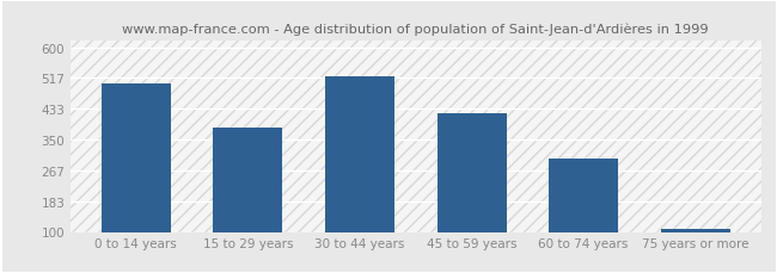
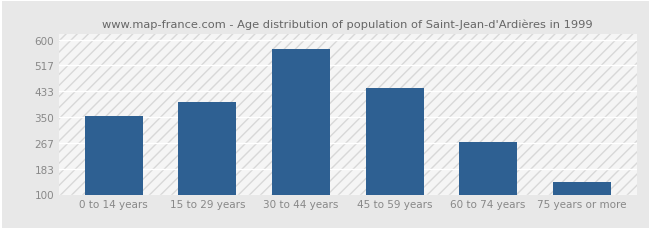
0 to 14 years: 503 -> 355
15 to 29 years: 381 -> 400
30 to 44 years: 520 -> 570
45 to 59 years: 422 -> 445
60 to 74 years: 300 -> 270
75 years or more: 108 -> 140
